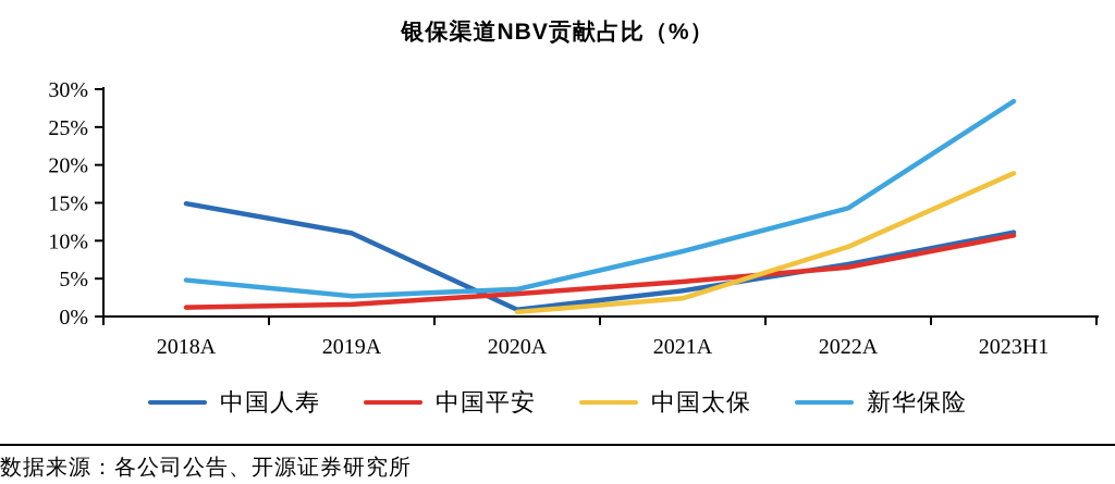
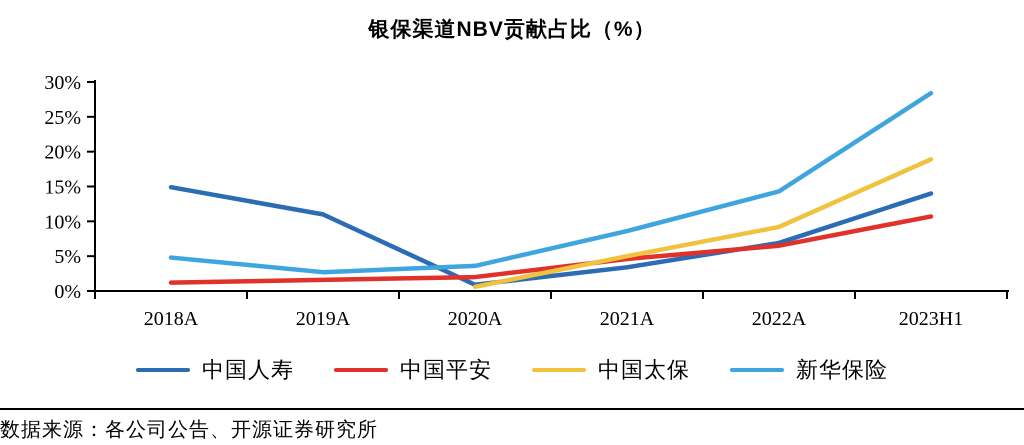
中国平安/2020A: 3% -> 2%
中国太保/2021A: 2% -> 5%
中国人寿/2023H1: 11% -> 14%
